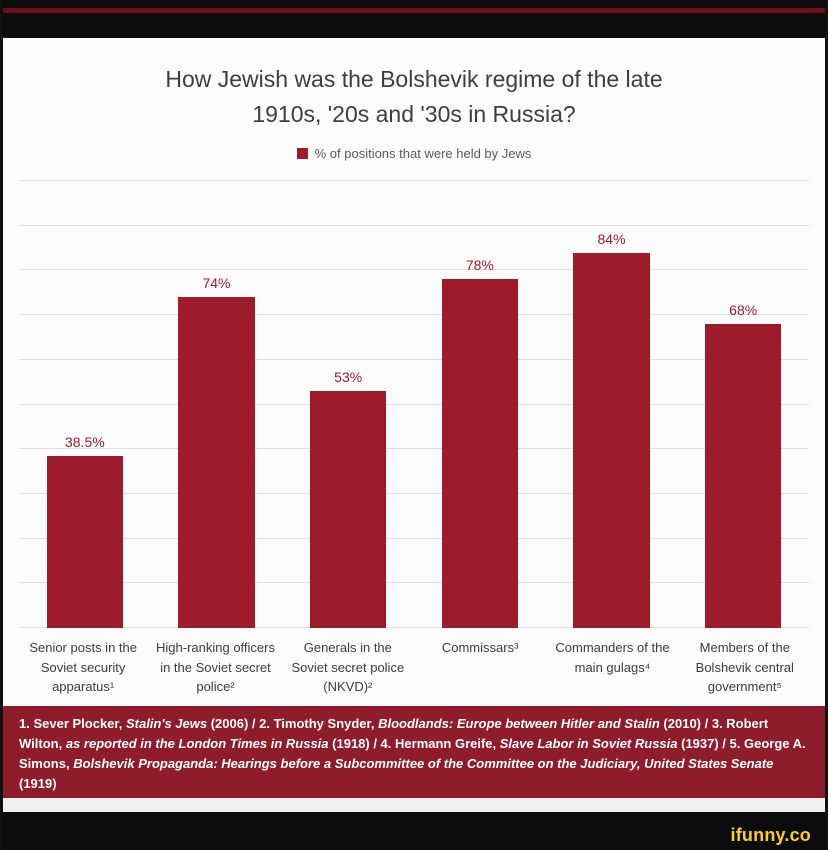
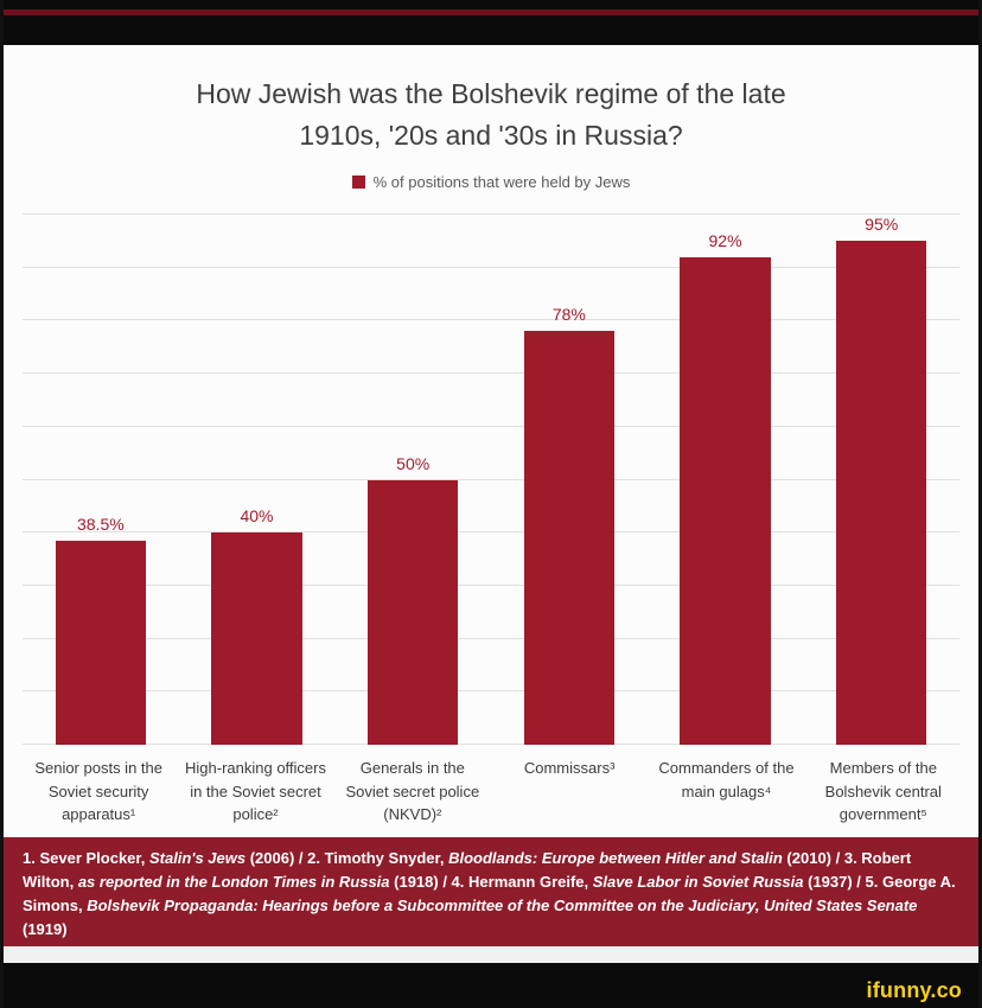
High-ranking officers in the Soviet secret police²: 74% -> 40%
Generals in the Soviet secret police (NKVD)²: 53% -> 50%
Commanders of the main gulags⁴: 84% -> 92%
Members of the Bolshevik central government⁵: 68% -> 95%
